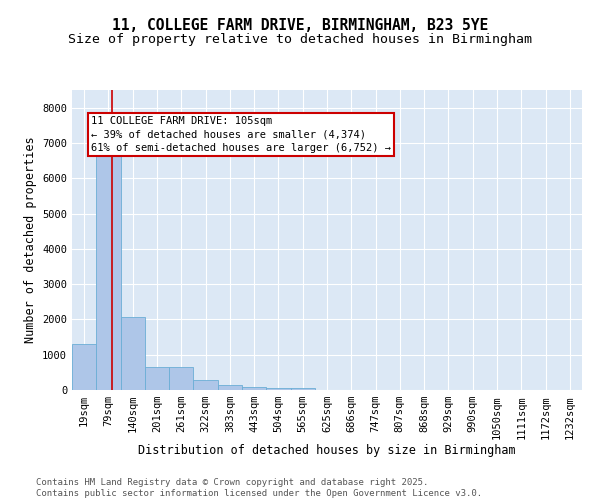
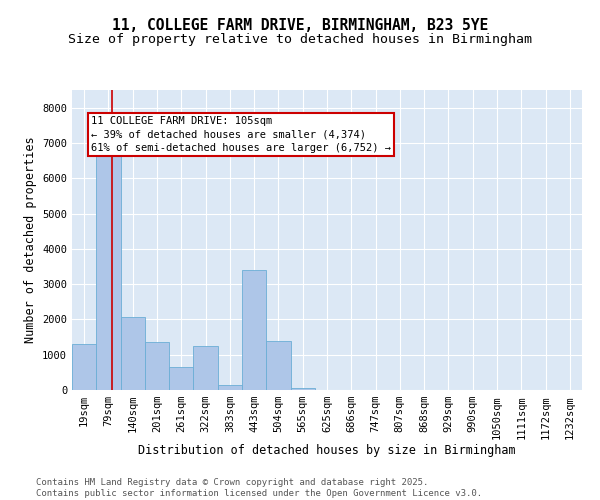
201sqm: 650 -> 1350
322sqm: 300 -> 1250
443sqm: 80 -> 3400
504sqm: 40 -> 1400
